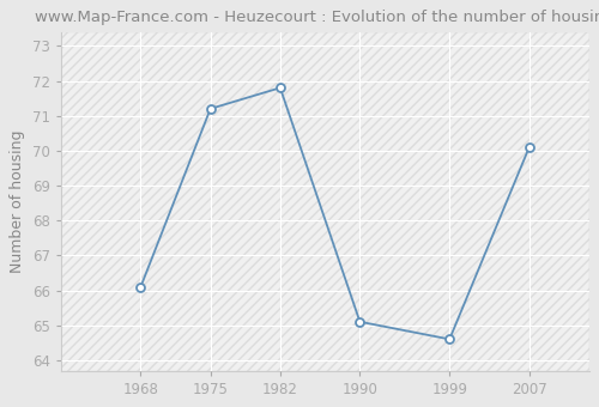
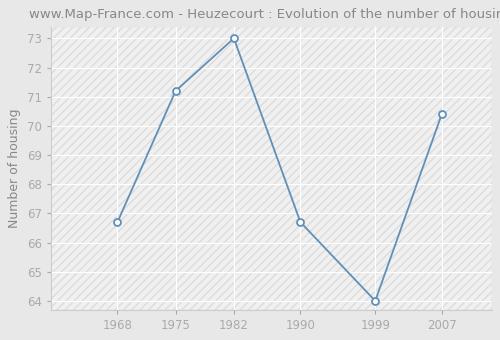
1968: 66.1 -> 66.7
1982: 71.8 -> 73.0
1990: 65.1 -> 66.7
1999: 64.6 -> 64.0
2007: 70.1 -> 70.4
